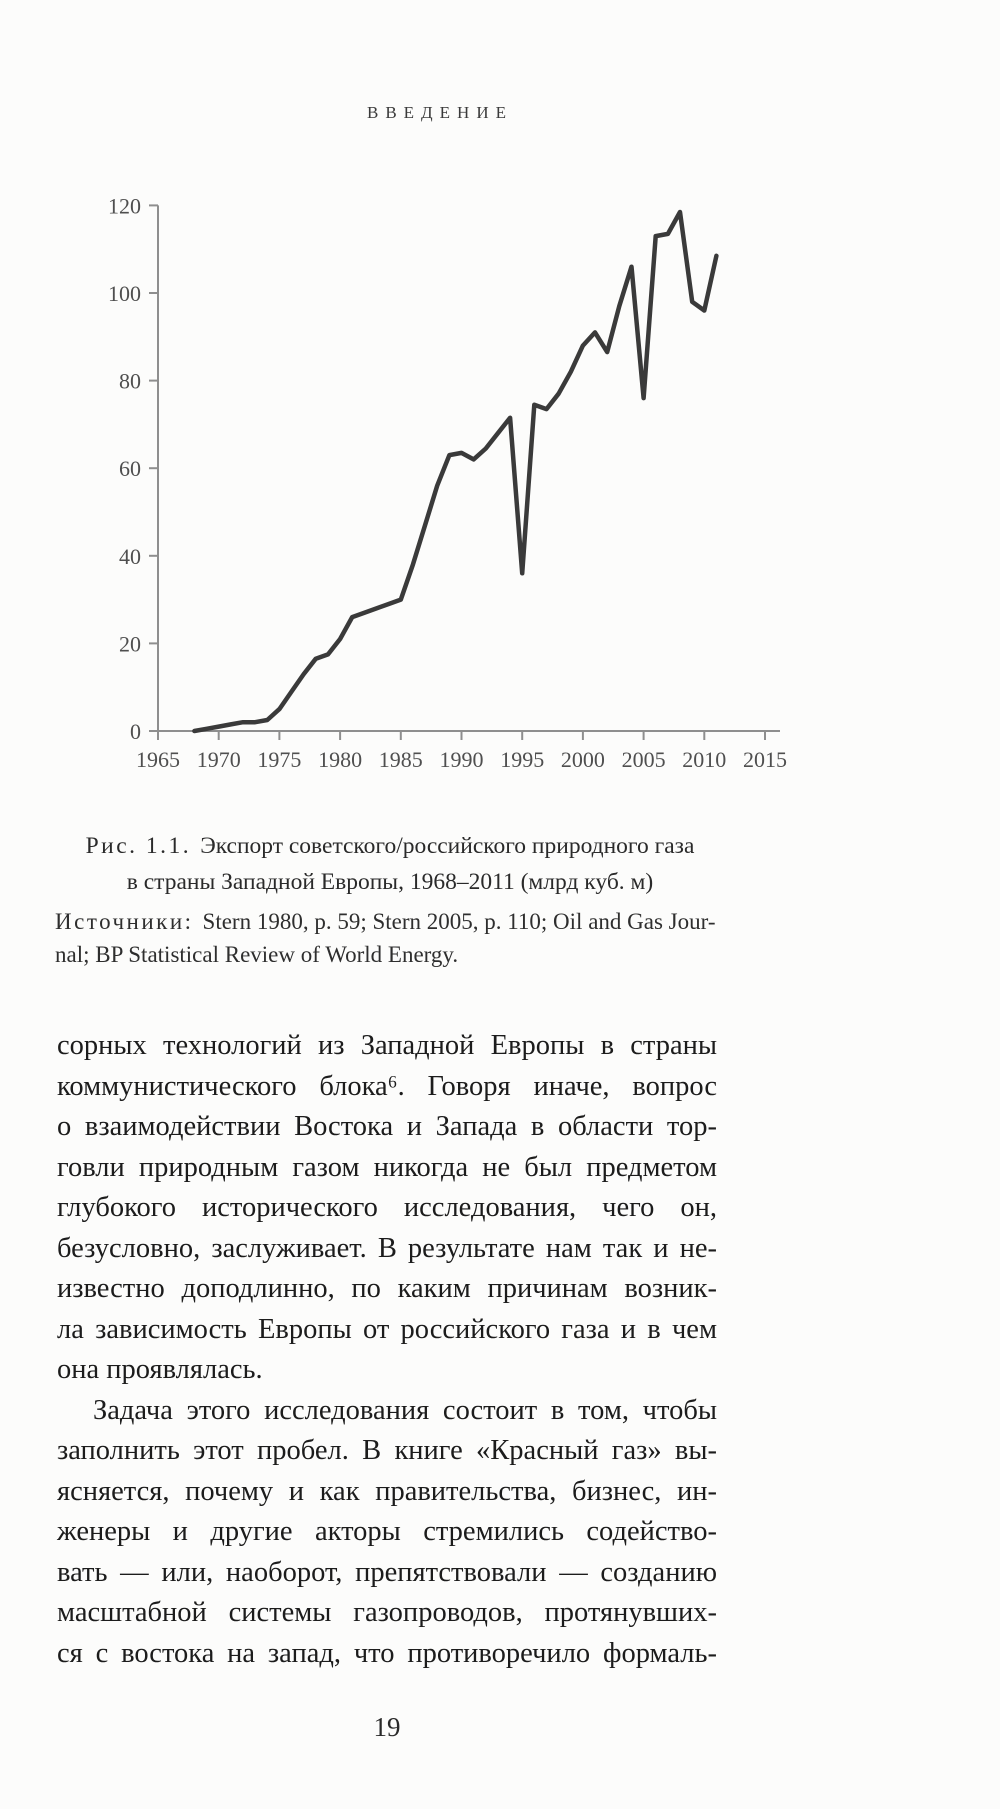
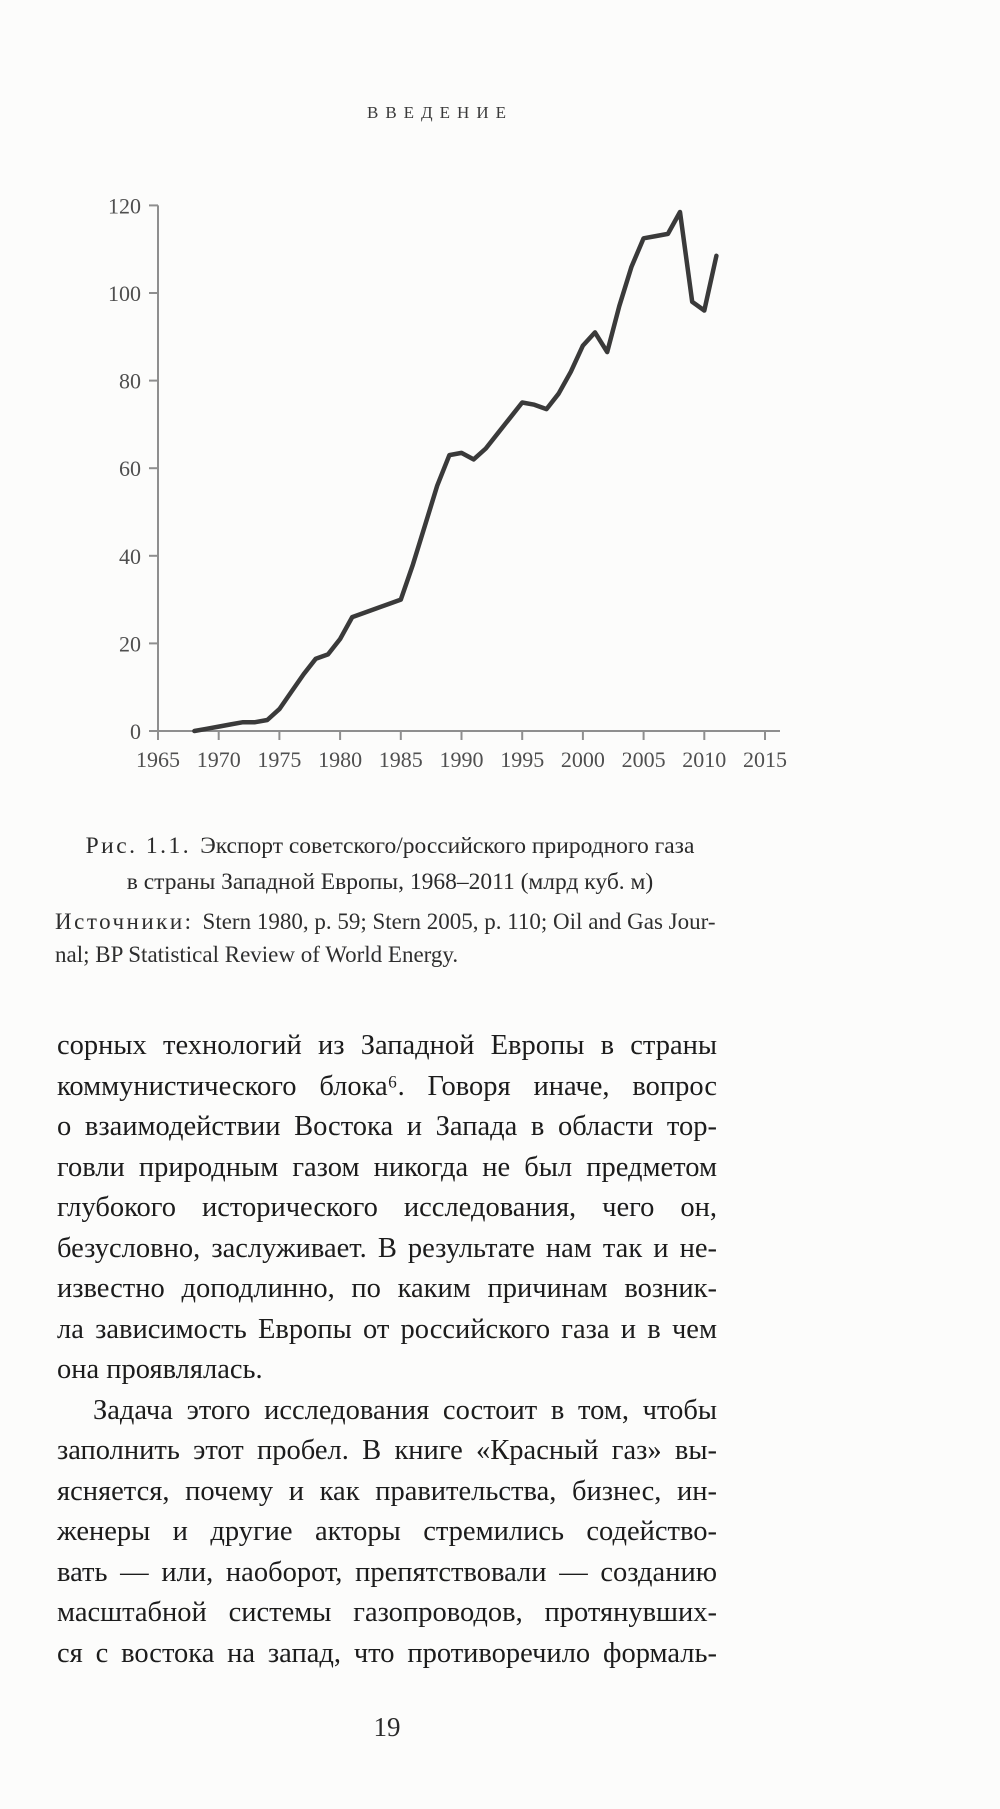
1995: 36 -> 75
2005: 76 -> 112
